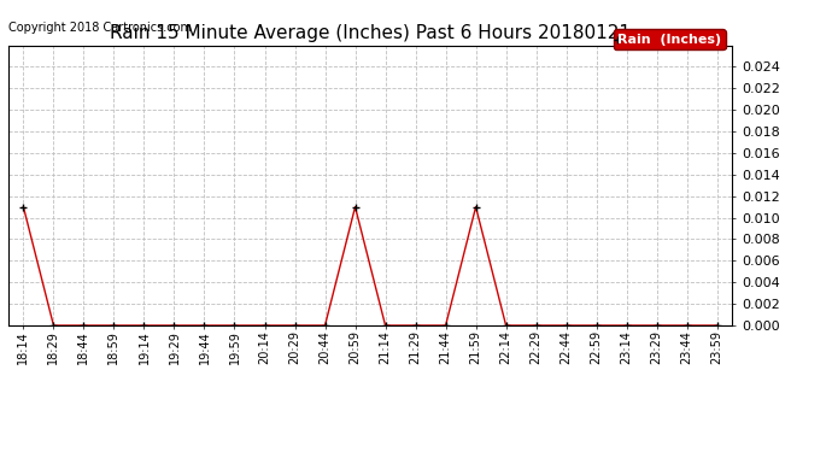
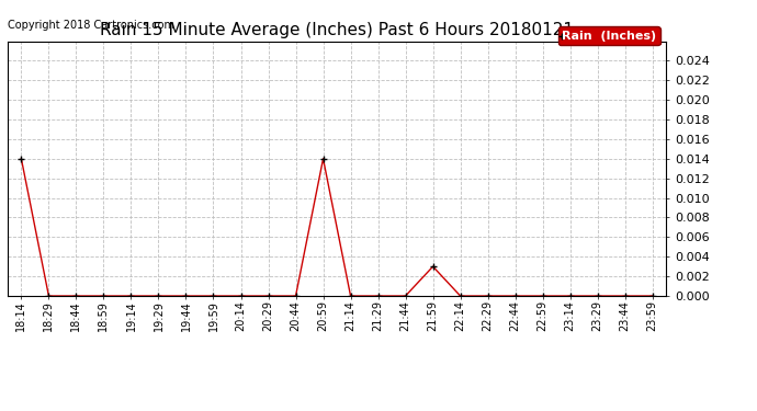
18:14: 0.011 -> 0.014
20:59: 0.011 -> 0.014
21:59: 0.011 -> 0.003
